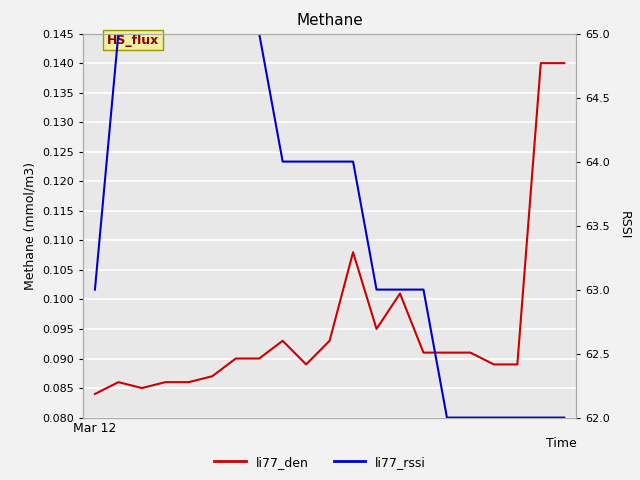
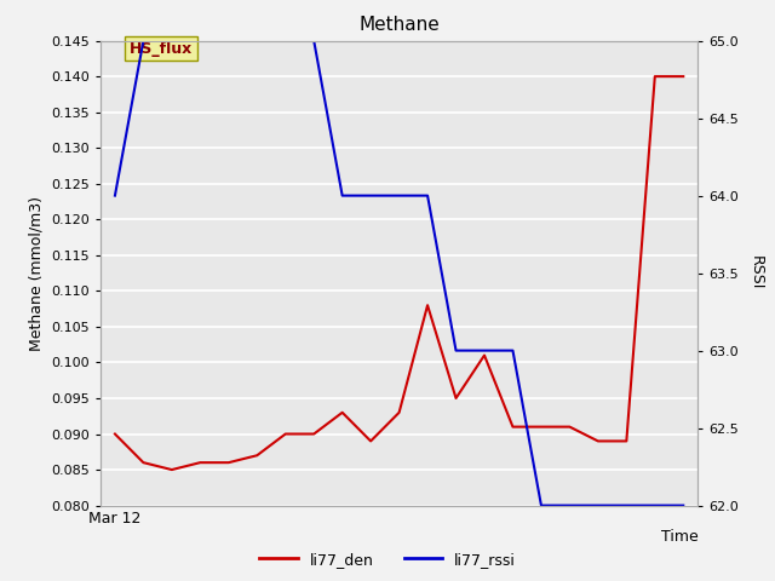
li77_den/Mar 12: 0.084 -> 0.090
li77_rssi/Mar 12: 63 -> 64
